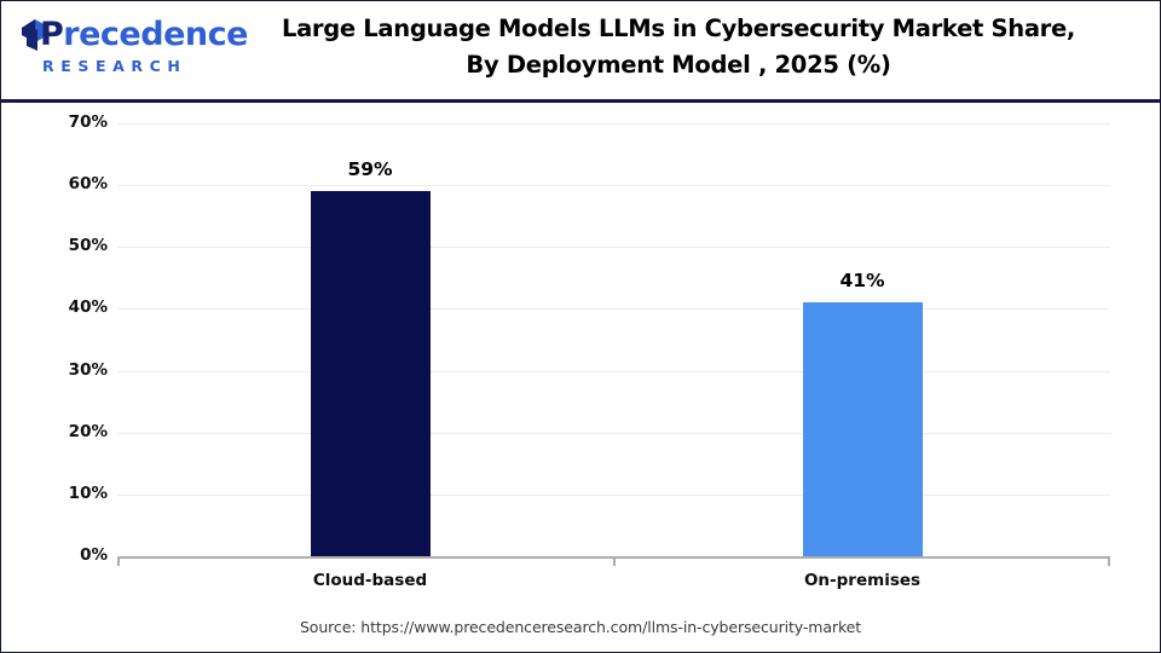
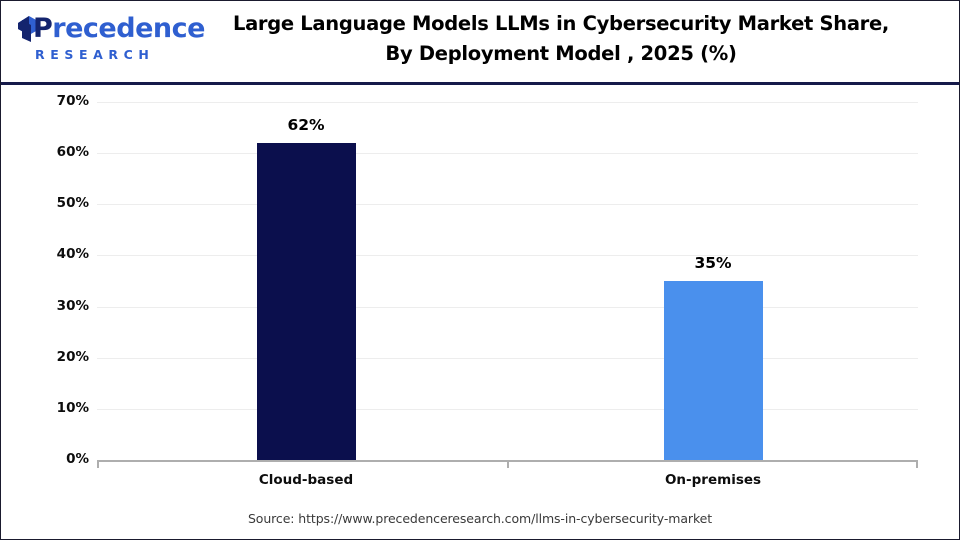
Cloud-based: 59% -> 62%
On-premises: 41% -> 35%
